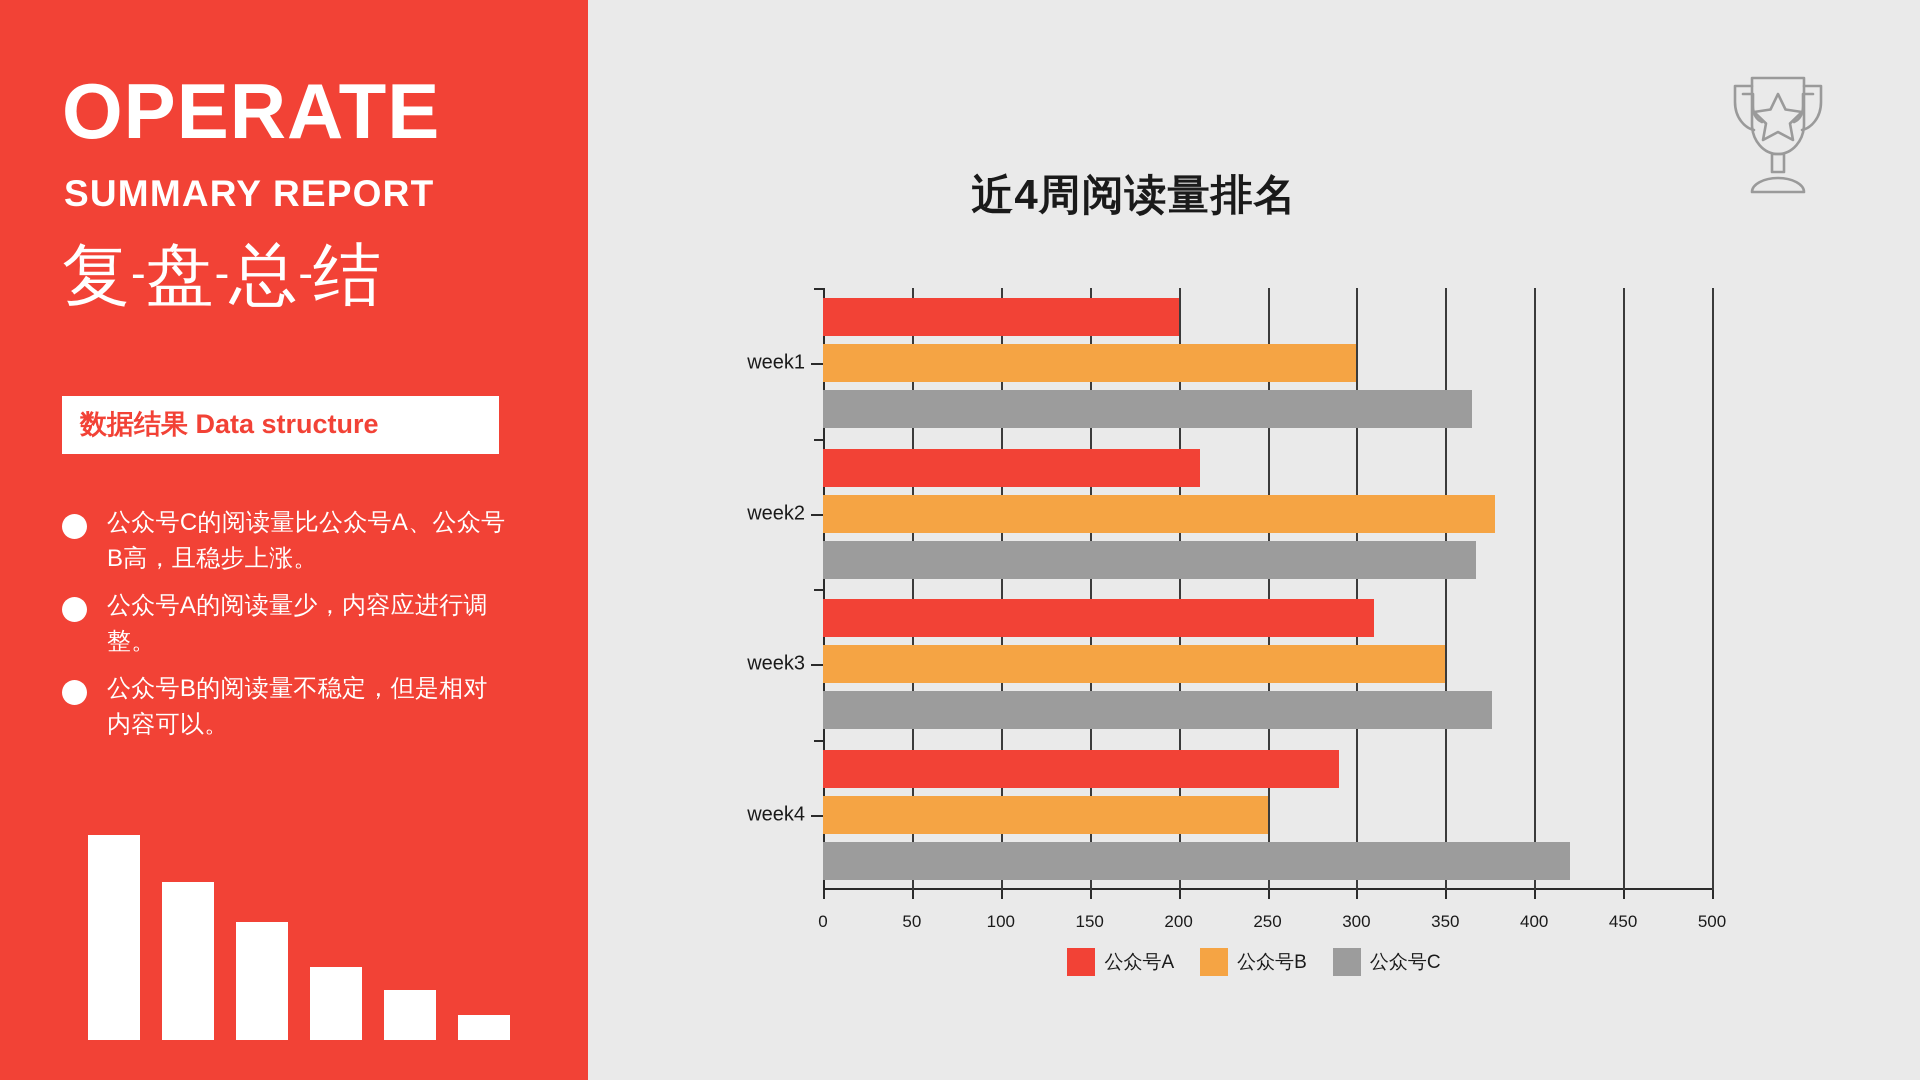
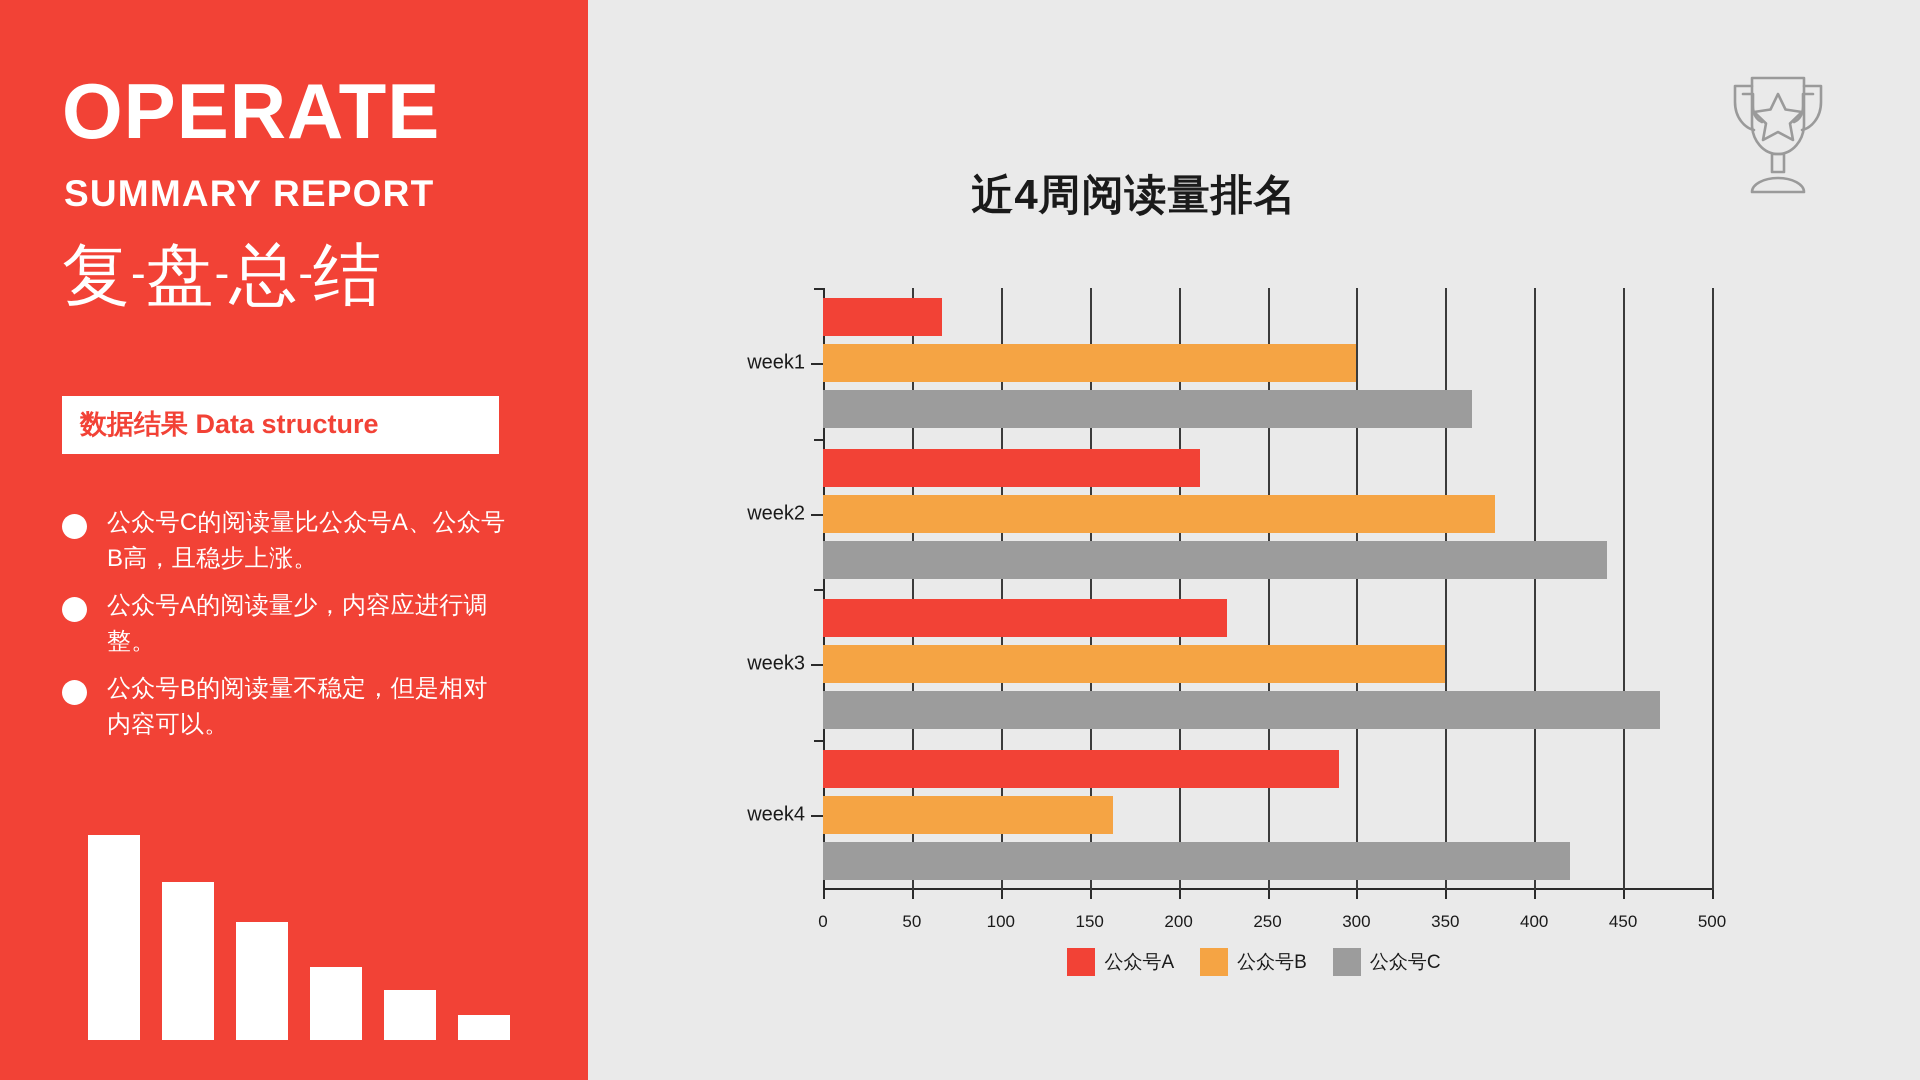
公众号A/week1: 200 -> 67
公众号C/week2: 367 -> 441
公众号A/week3: 310 -> 227
公众号C/week3: 376 -> 471
公众号B/week4: 250 -> 163
